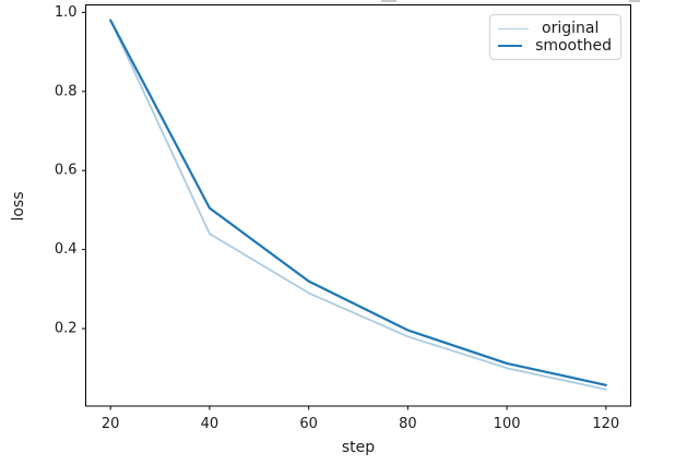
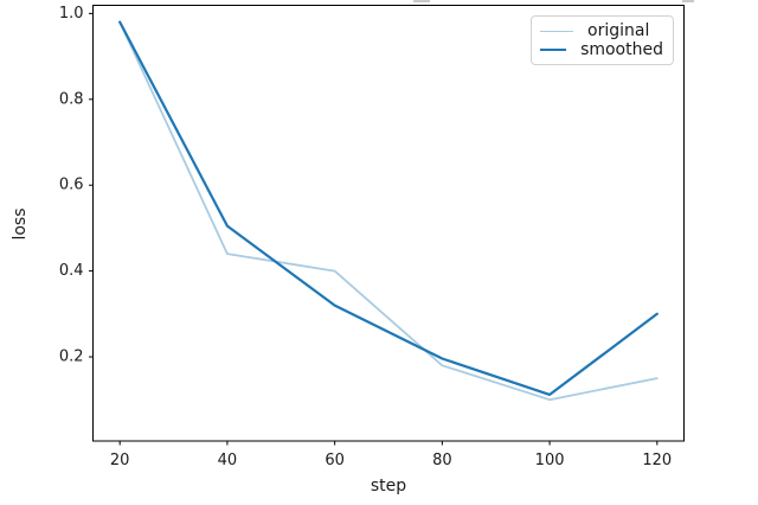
original/60: 0.29 -> 0.40
original/120: 0.05 -> 0.15
smoothed/120: 0.06 -> 0.30
